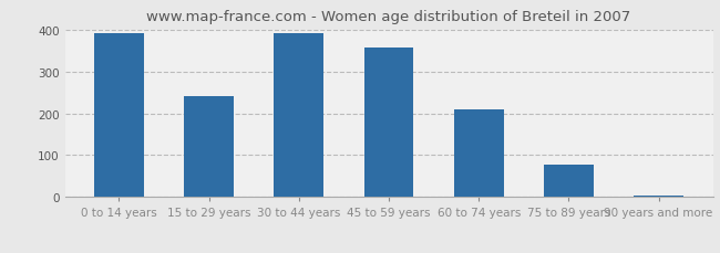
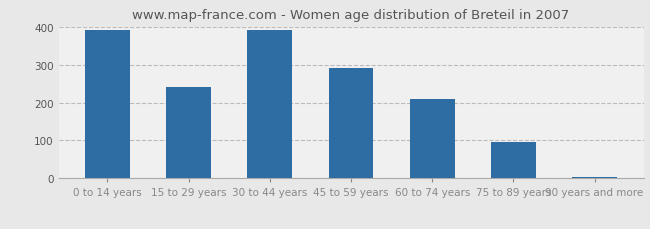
45 to 59 years: 358 -> 290
75 to 89 years: 78 -> 95
